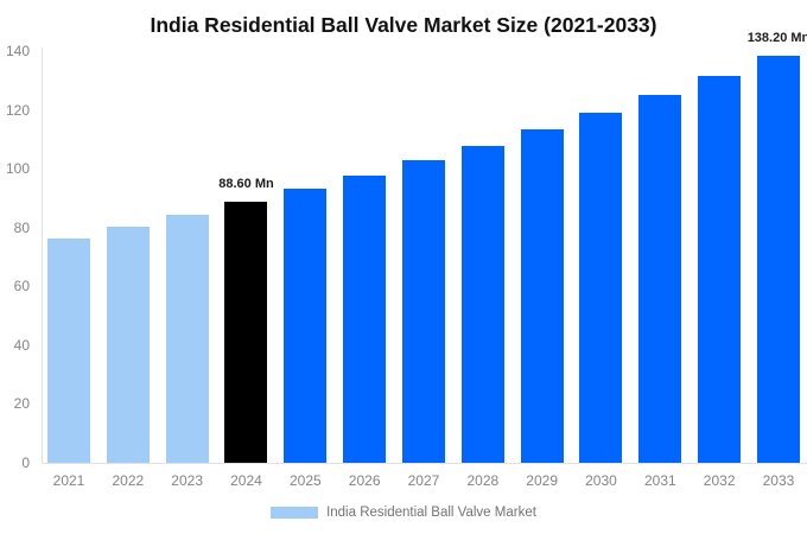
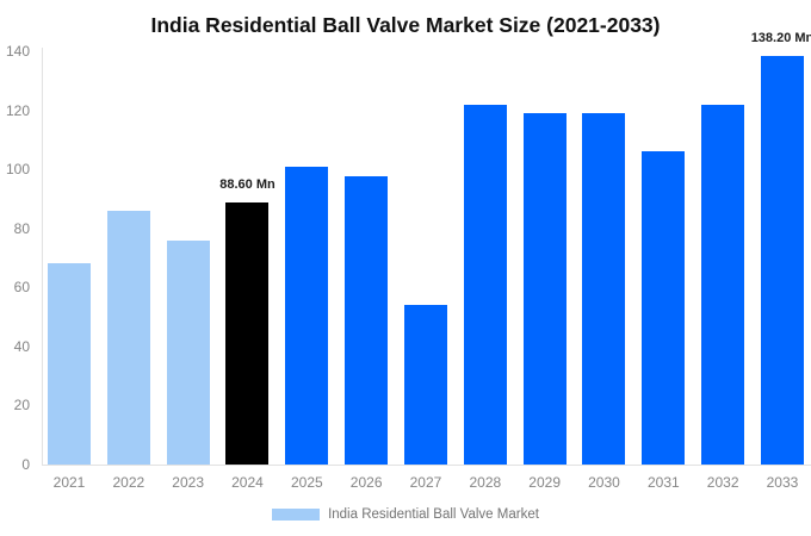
2021: 76 -> 68
2022: 80 -> 86
2023: 84 -> 76
2025: 93 -> 101
2027: 103 -> 54
2028: 108 -> 122
2029: 113 -> 119
2031: 125 -> 106
2032: 132 -> 122
